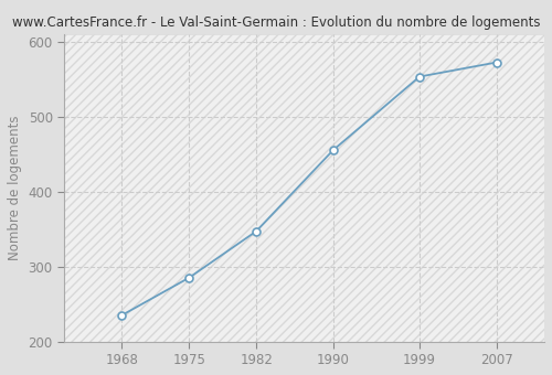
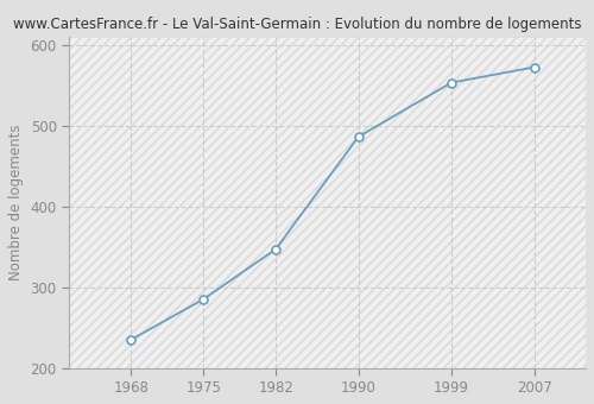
1990: 455 -> 486
